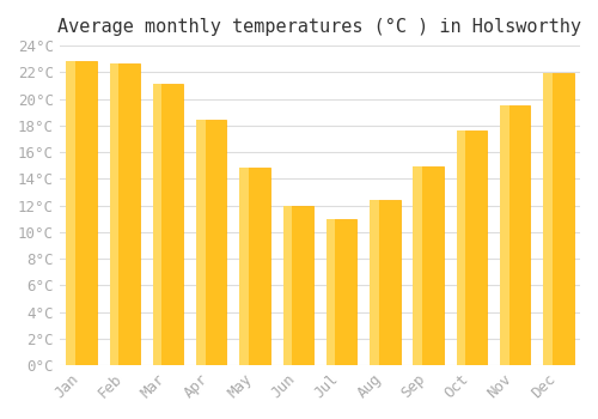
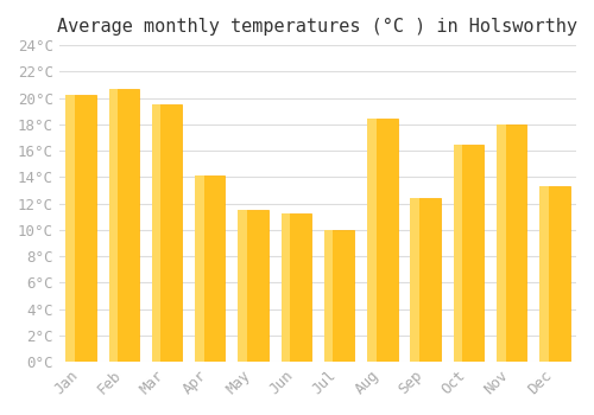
Jan: 22.8°C -> 20.2°C
Feb: 22.7°C -> 20.7°C
Mar: 21.1°C -> 19.5°C
Apr: 18.4°C -> 14.1°C
May: 14.8°C -> 11.5°C
Jun: 12.0°C -> 11.2°C
Jul: 11.0°C -> 10.0°C
Aug: 12.4°C -> 18.4°C
Sep: 14.9°C -> 12.4°C
Oct: 17.6°C -> 16.5°C
Nov: 19.5°C -> 18.0°C
Dec: 21.9°C -> 13.3°C
